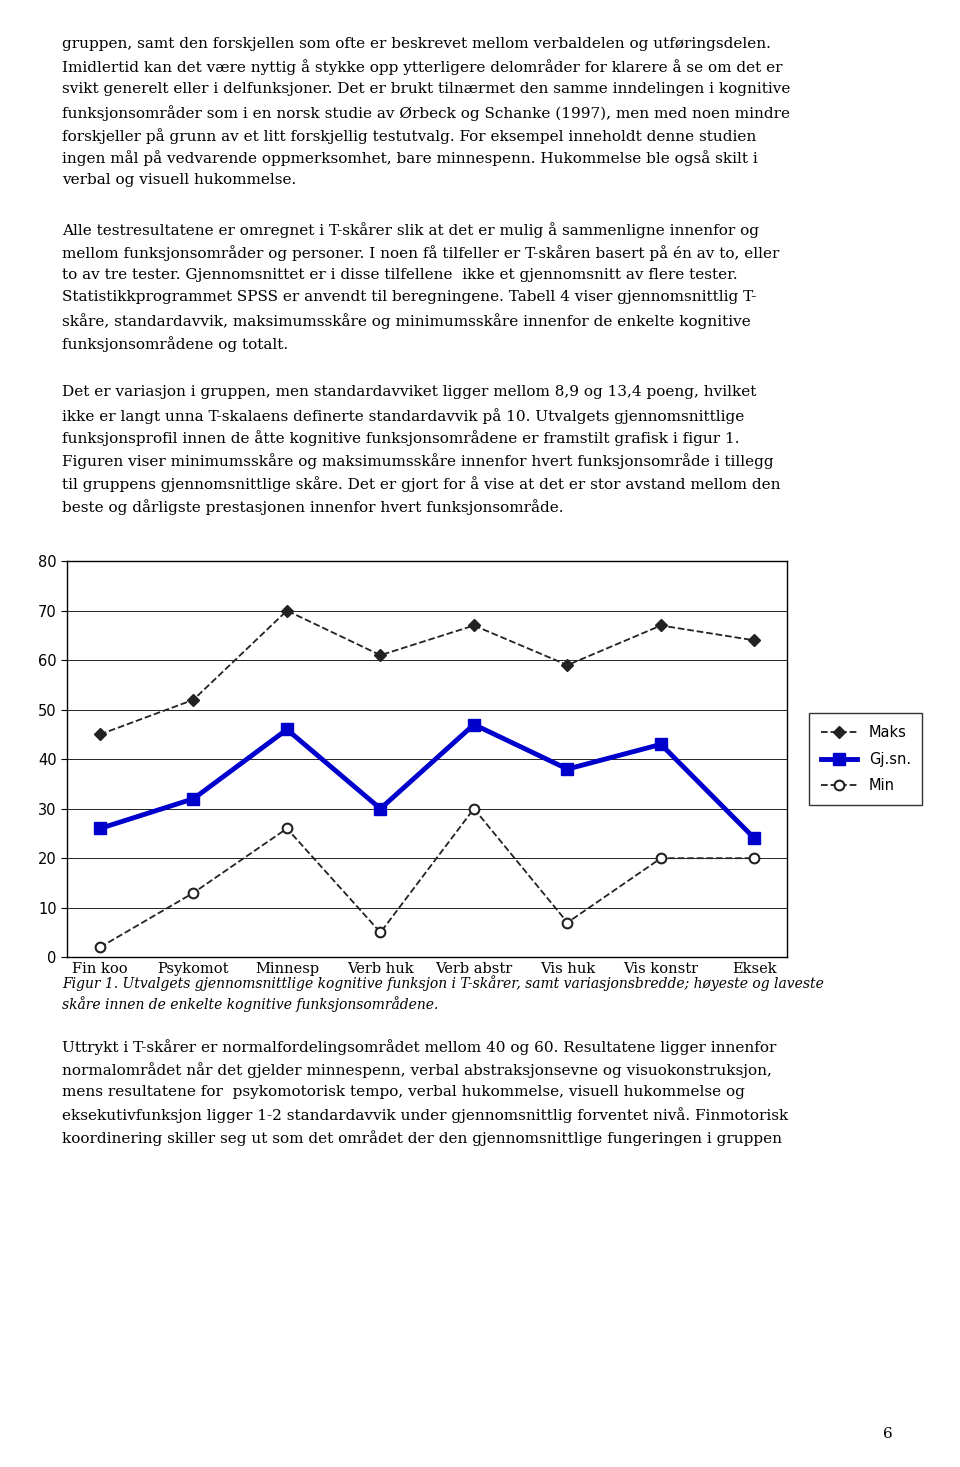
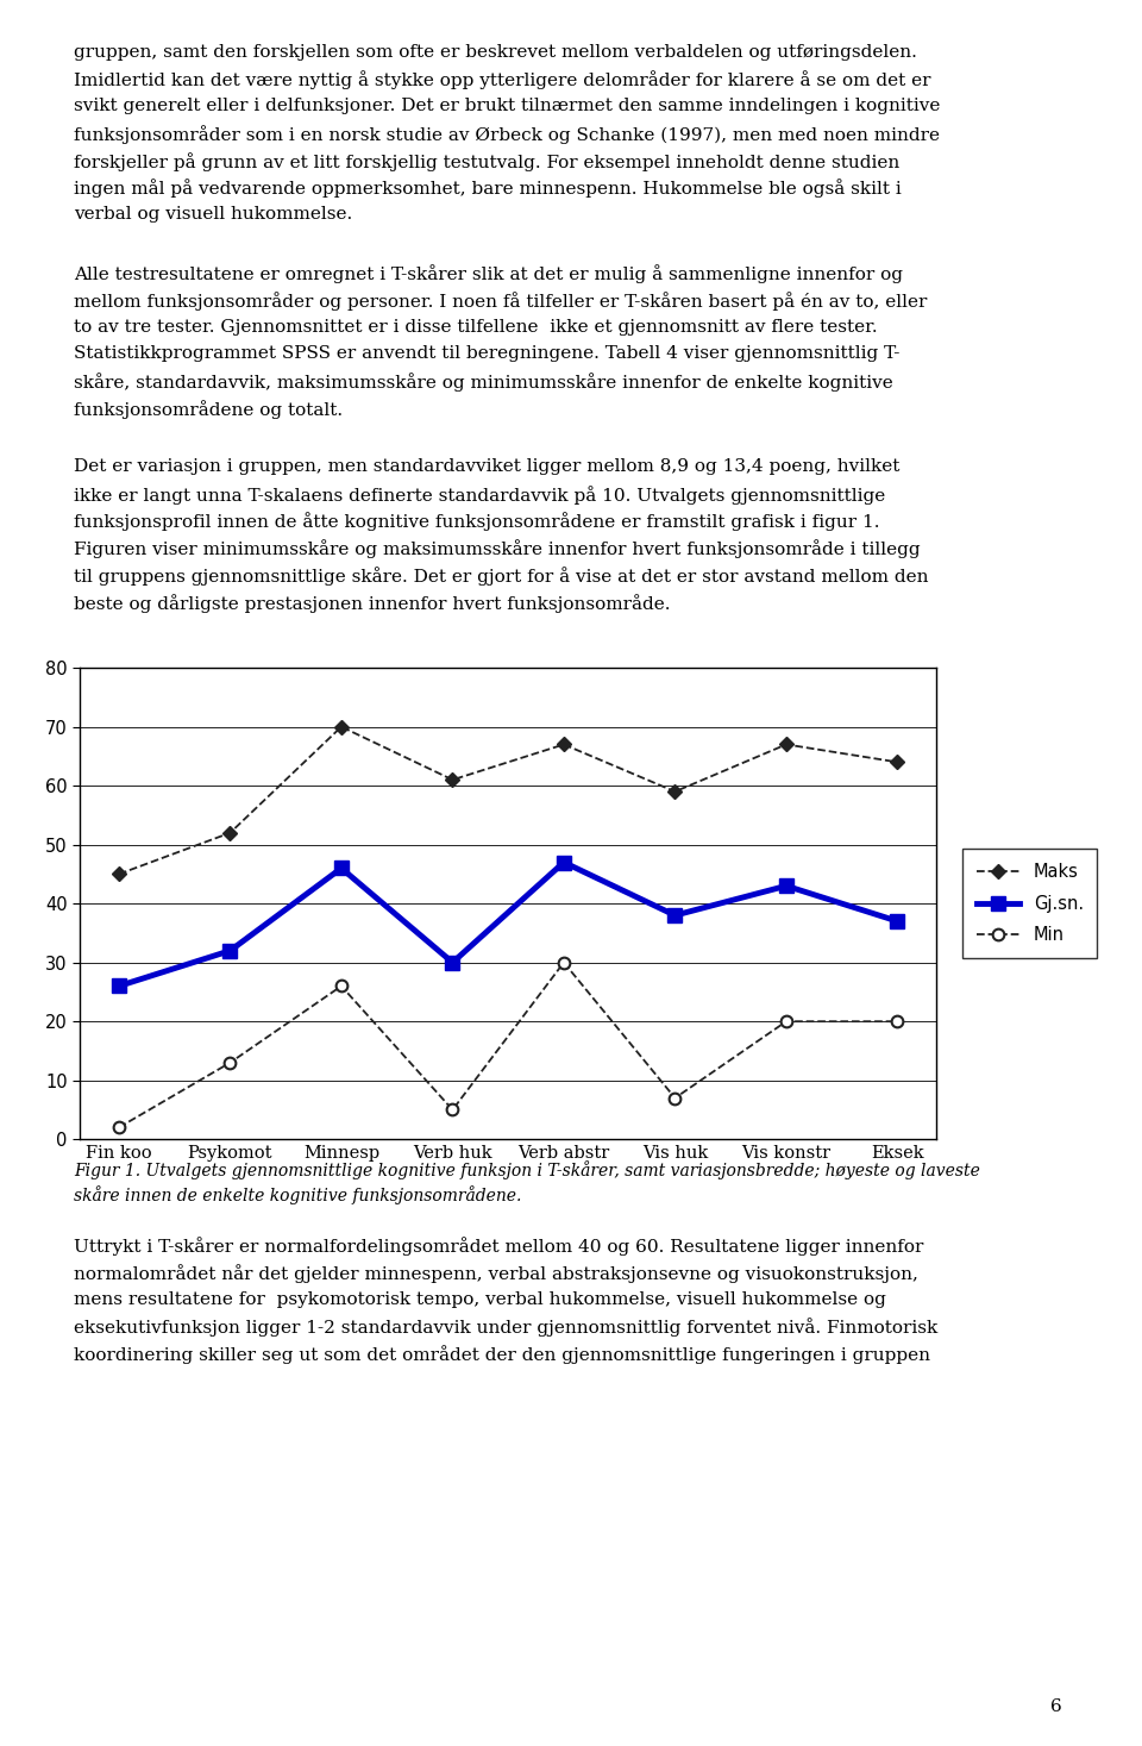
Gj.sn./Eksek: 24 -> 37
